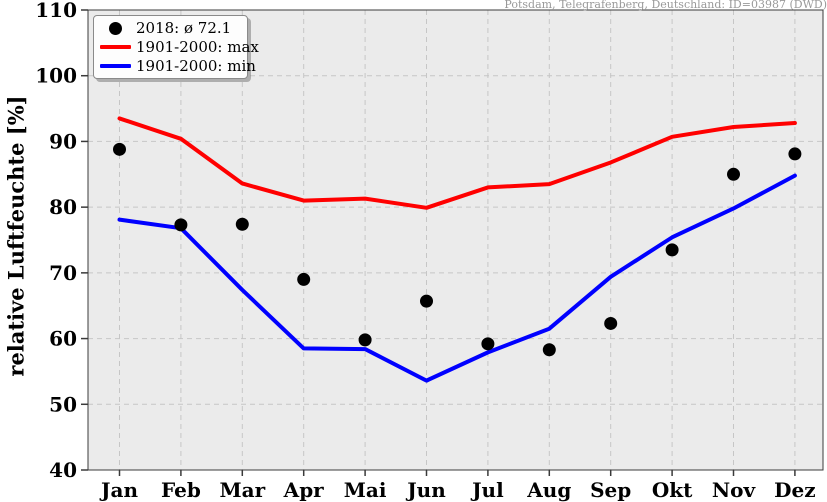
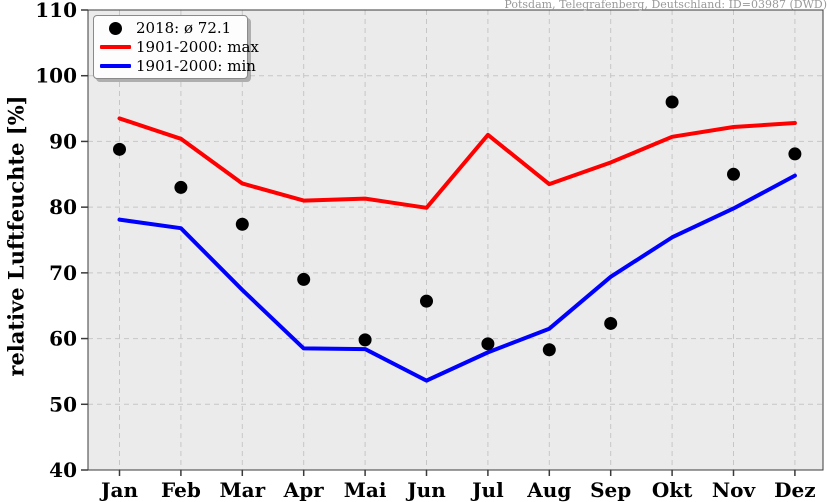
2018: ø 72.1/Feb: 77 -> 83
1901-2000: max/Jul: 83 -> 91
2018: ø 72.1/Okt: 74 -> 96
